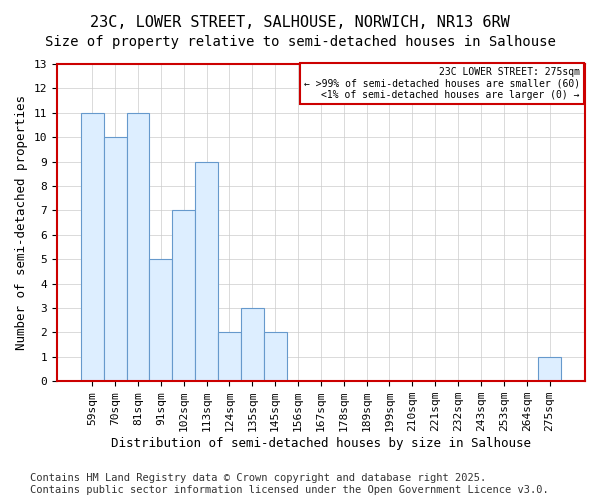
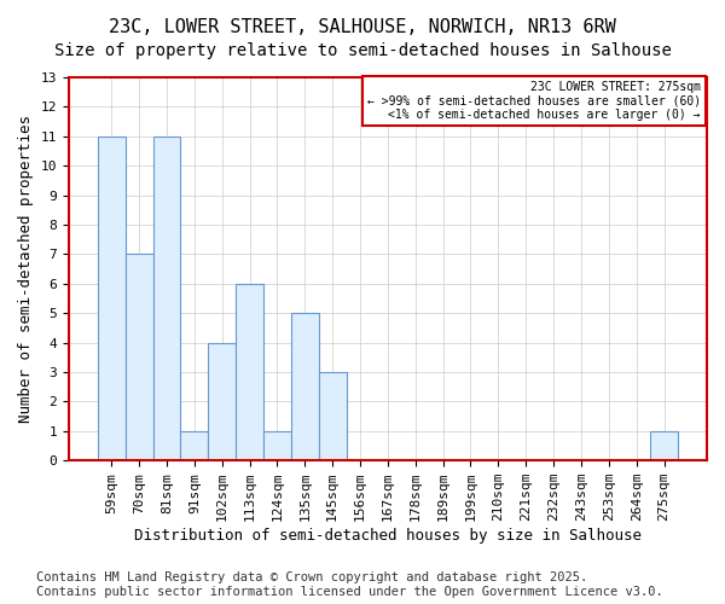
70sqm: 10 -> 7
91sqm: 5 -> 1
102sqm: 7 -> 4
113sqm: 9 -> 6
124sqm: 2 -> 1
135sqm: 3 -> 5
145sqm: 2 -> 3
